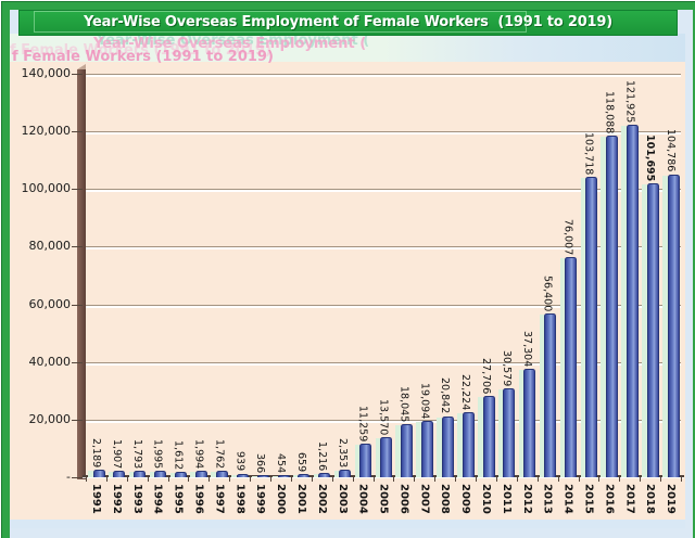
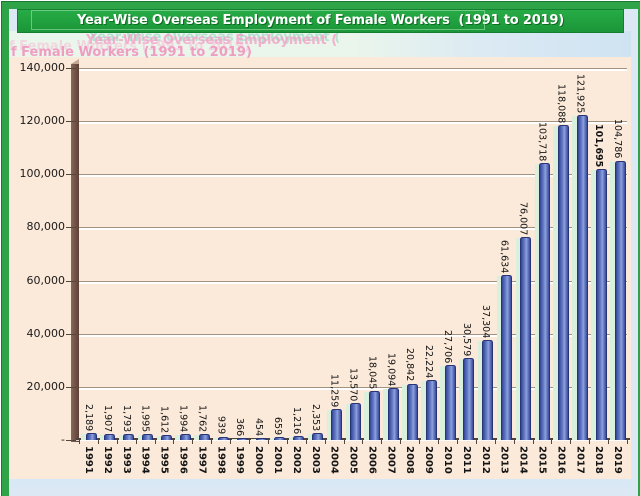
2013: 56,400 -> 61,634
